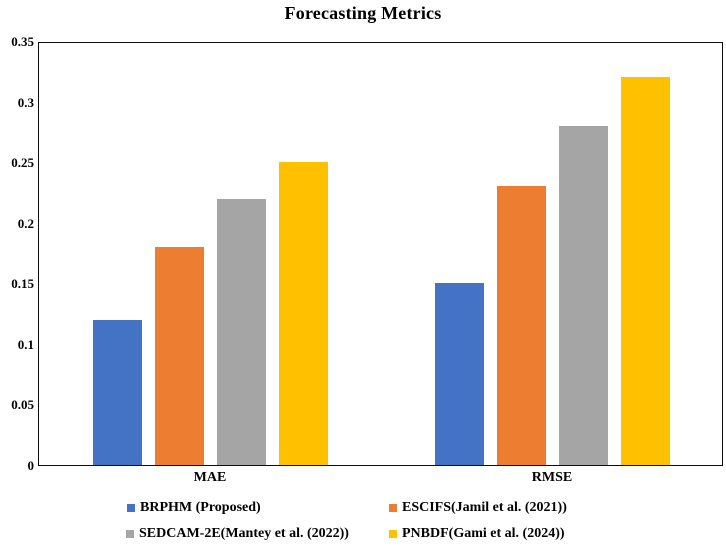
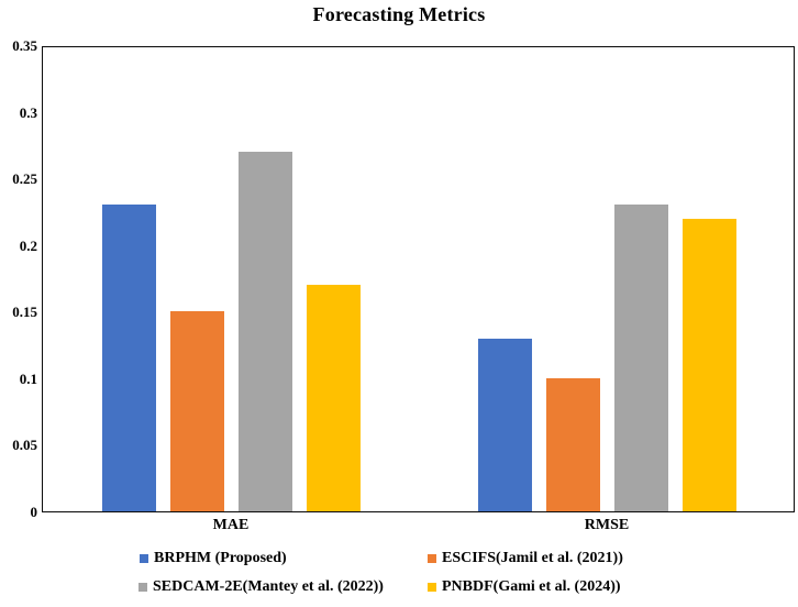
BRPHM (Proposed)/MAE: 0.12 -> 0.23
ESCIFS(Jamil et al. (2021))/MAE: 0.18 -> 0.15
SEDCAM-2E(Mantey et al. (2022))/MAE: 0.22 -> 0.27
PNBDF(Gami et al. (2024))/MAE: 0.25 -> 0.17
BRPHM (Proposed)/RMSE: 0.15 -> 0.13
ESCIFS(Jamil et al. (2021))/RMSE: 0.23 -> 0.10
SEDCAM-2E(Mantey et al. (2022))/RMSE: 0.28 -> 0.23
PNBDF(Gami et al. (2024))/RMSE: 0.32 -> 0.22
